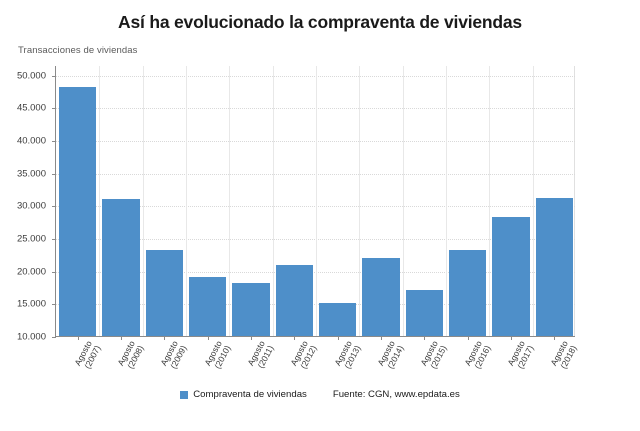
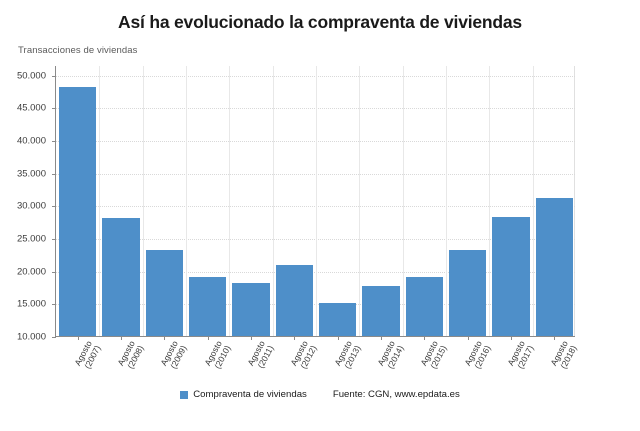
Agosto (2008): 31000 -> 28000
Agosto (2014): 22000 -> 18000
Agosto (2015): 17000 -> 19000
